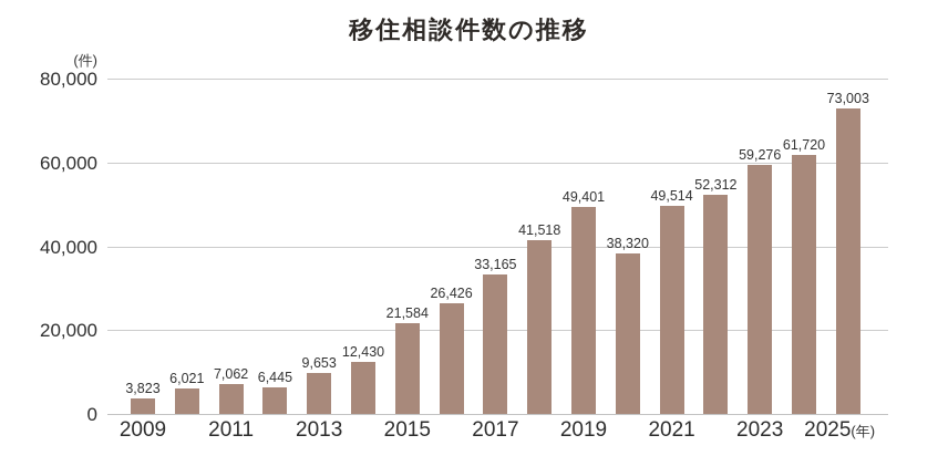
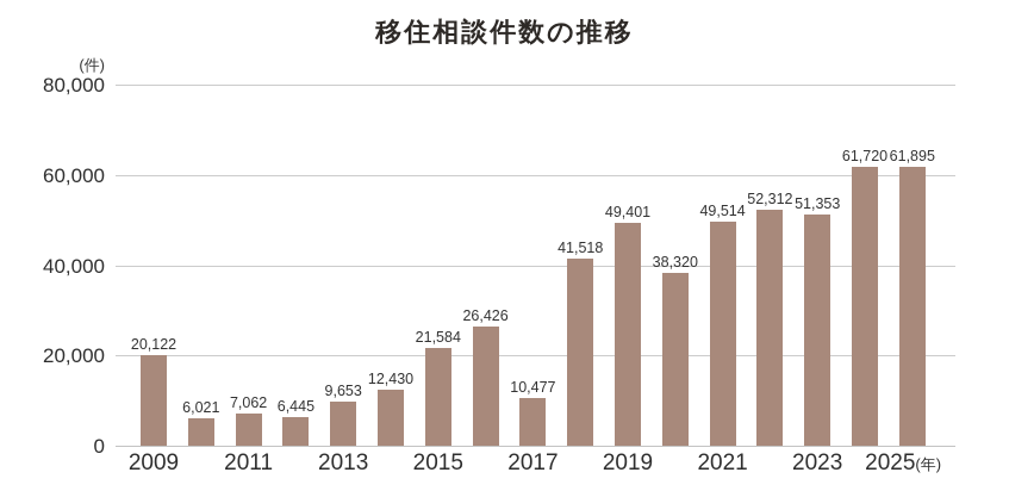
2009: 3,823 -> 20,122
2017: 33,165 -> 10,477
2023: 59,276 -> 51,353
2025: 73,003 -> 61,895
